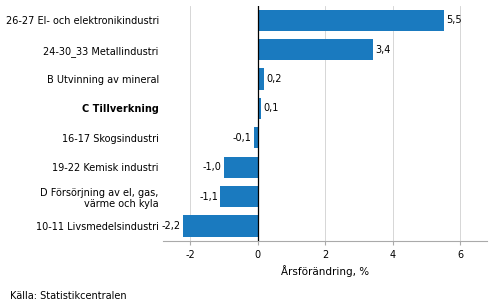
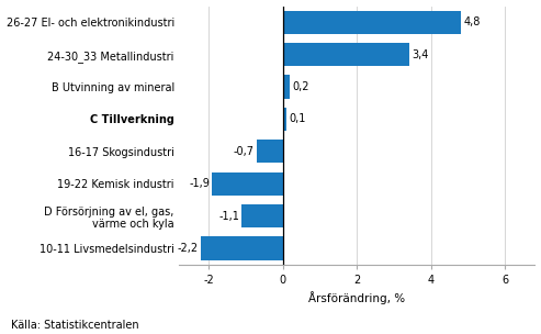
26-27 El- och elektronikindustri: 5,5 -> 4,8
16-17 Skogsindustri: -0,1 -> -0,7
19-22 Kemisk industri: -1,0 -> -1,9
